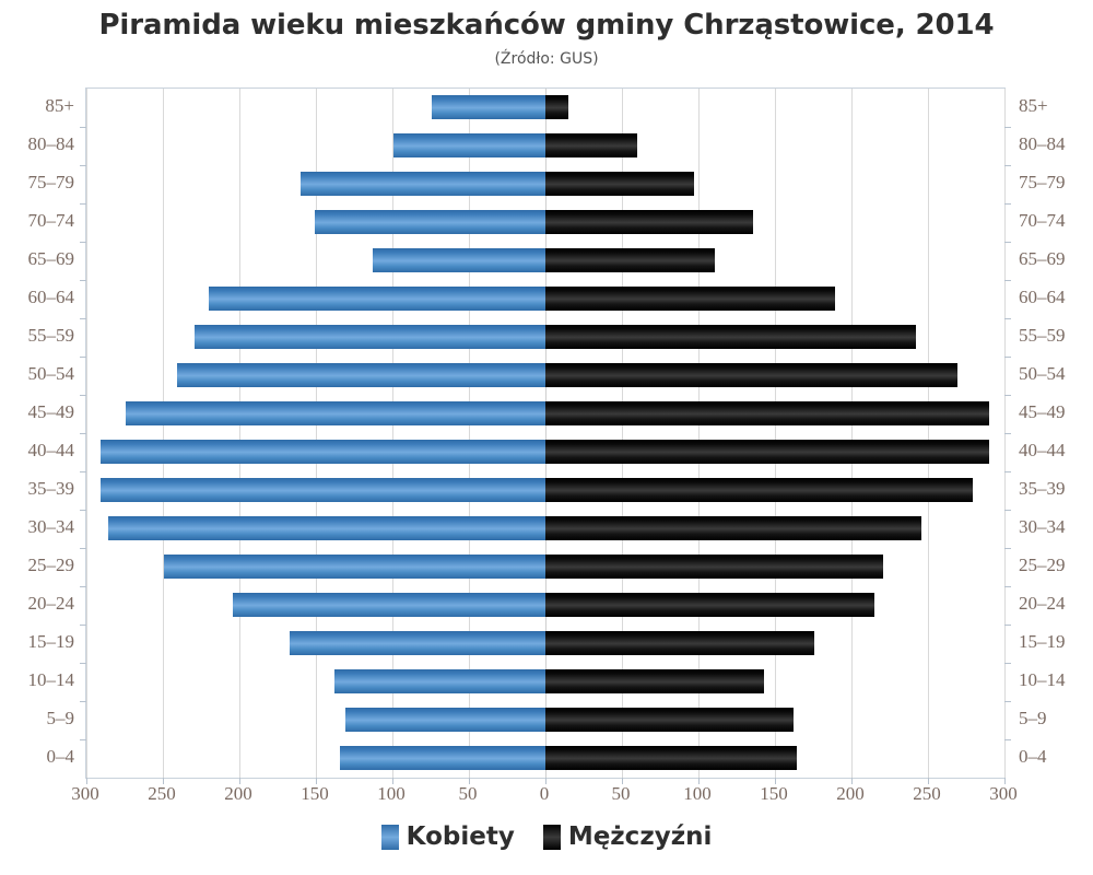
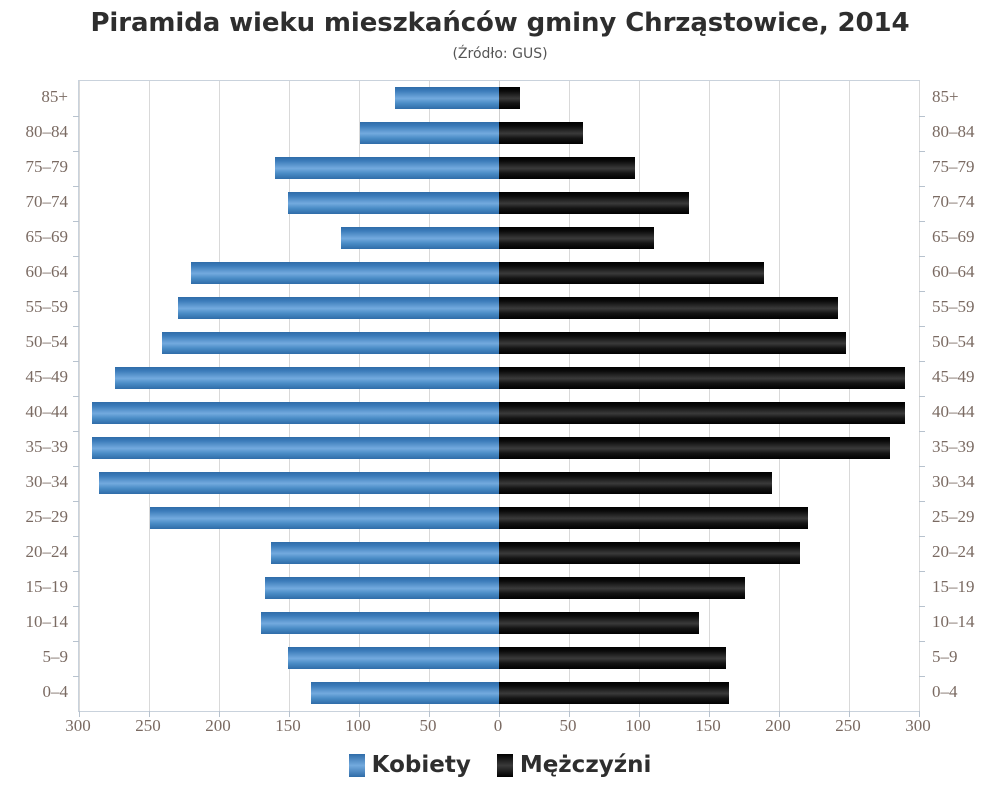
Mężczyźni/50–54: 269 -> 248
Mężczyźni/30–34: 246 -> 195
Kobiety/20–24: 204 -> 163
Kobiety/10–14: 138 -> 170
Kobiety/5–9: 131 -> 151
